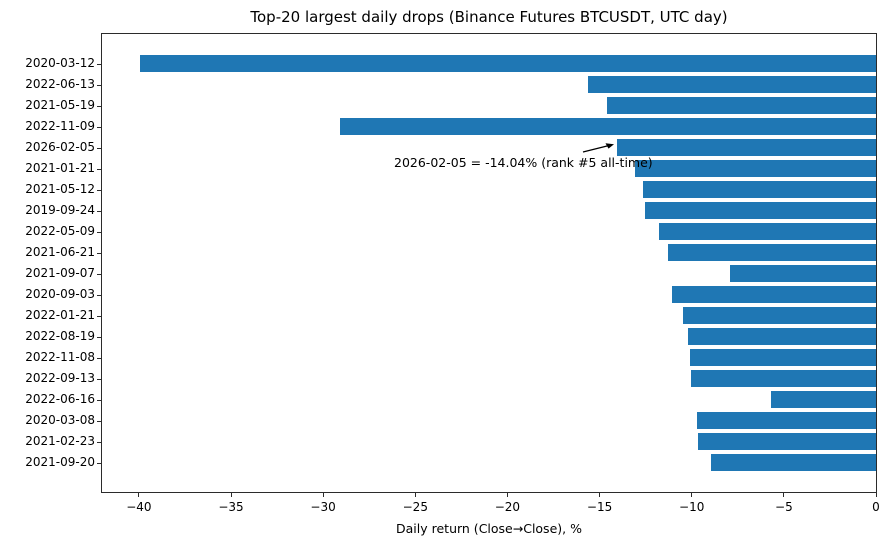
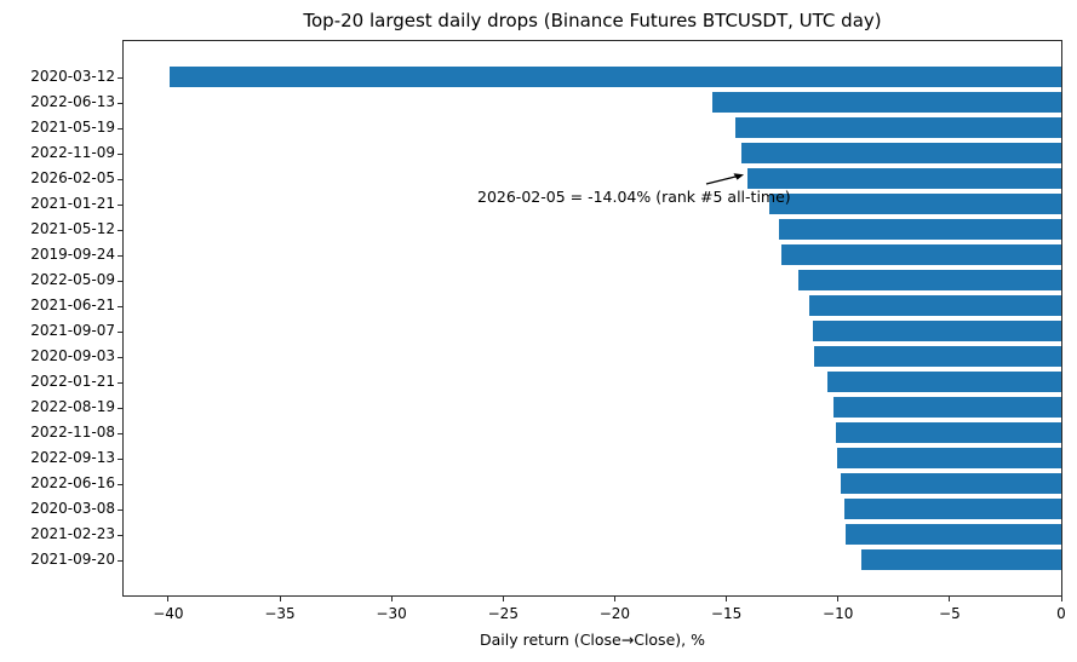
2022-11-09: -29.1 -> -14.3
2021-09-07: -7.9 -> -11.1
2022-06-16: -5.7 -> -9.9
